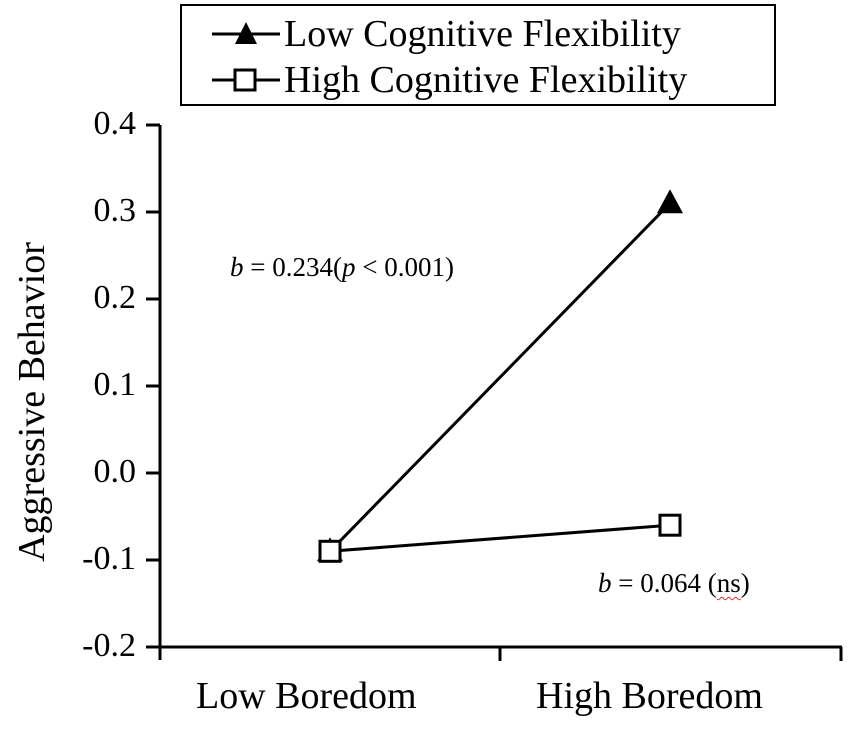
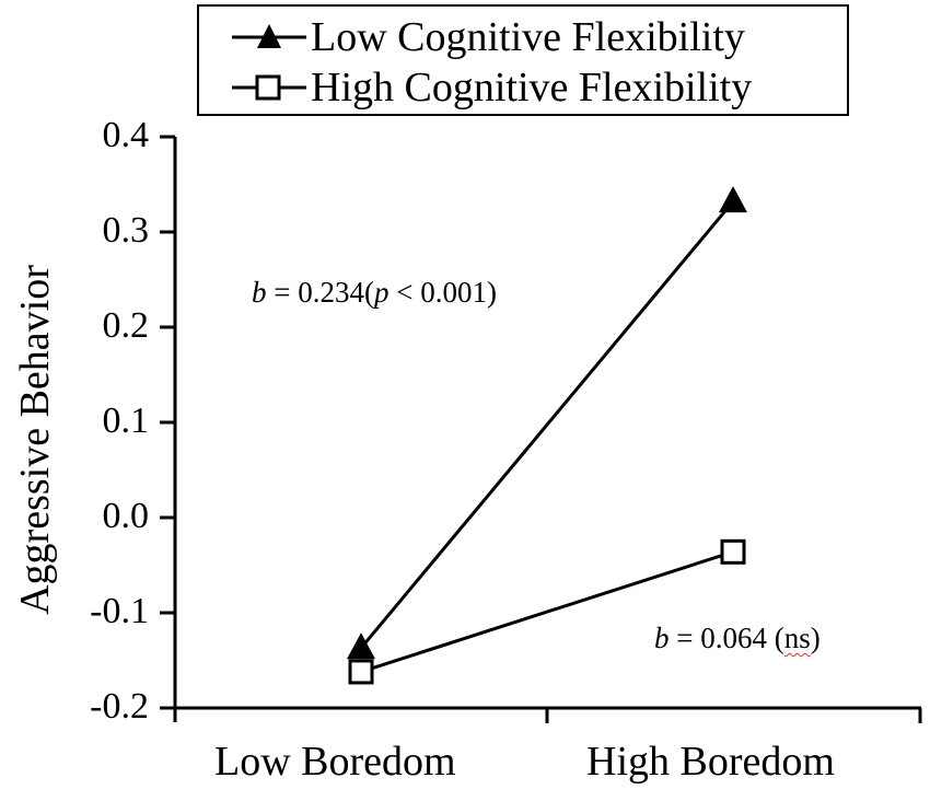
Low Cognitive Flexibility/Low Boredom: -0.09 -> -0.14
High Cognitive Flexibility/Low Boredom: -0.09 -> -0.16
Low Cognitive Flexibility/High Boredom: 0.31 -> 0.33
High Cognitive Flexibility/High Boredom: -0.06 -> -0.04
